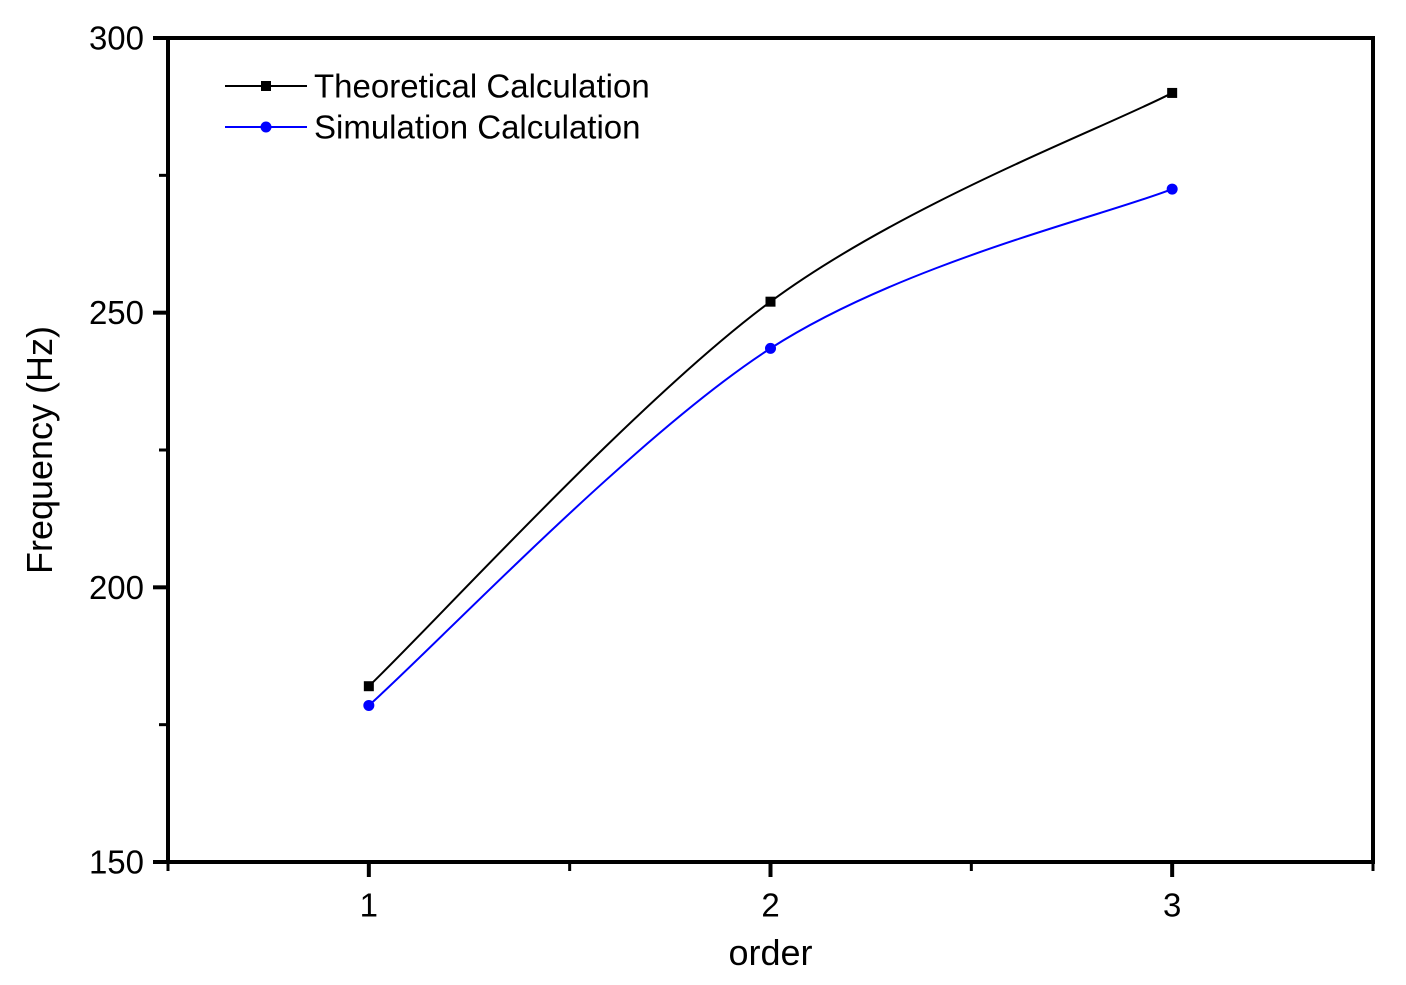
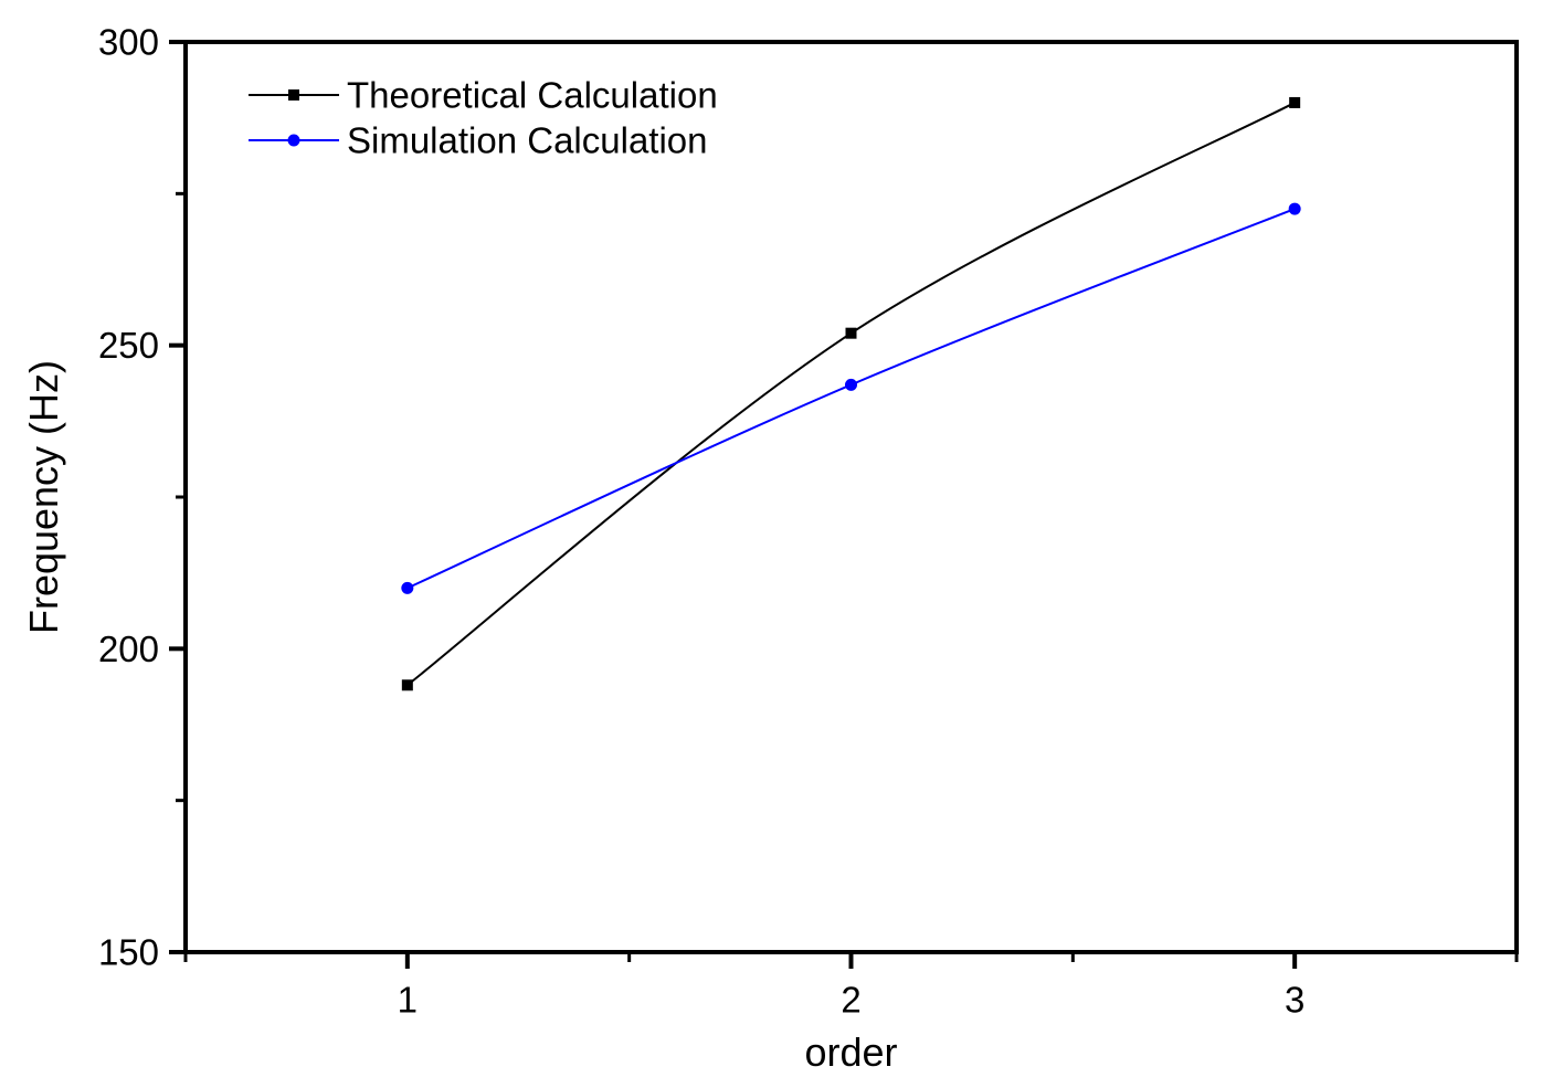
Theoretical Calculation/1: 182 -> 194
Simulation Calculation/1: 178 -> 210
